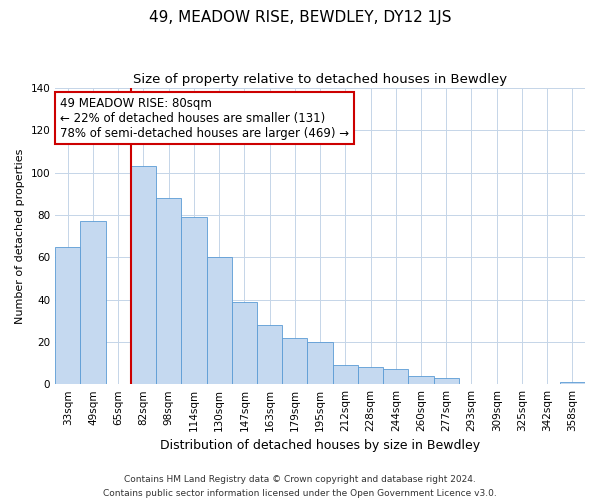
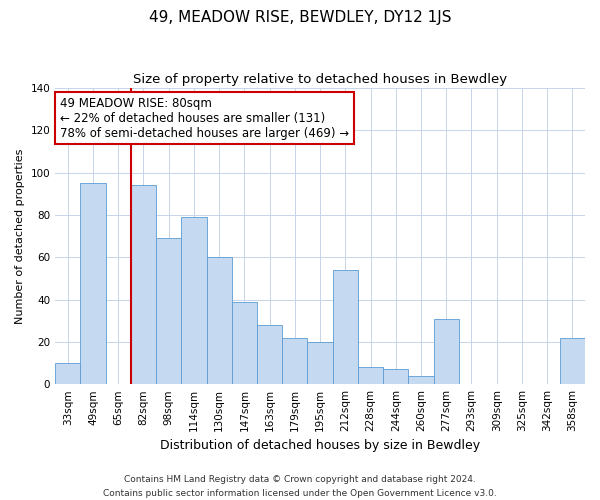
33sqm: 65 -> 10
49sqm: 77 -> 95
82sqm: 103 -> 94
98sqm: 88 -> 69
212sqm: 9 -> 54
277sqm: 3 -> 31
358sqm: 1 -> 22
